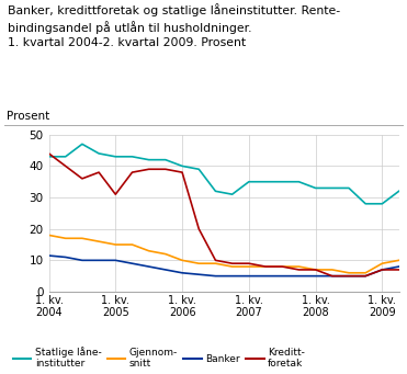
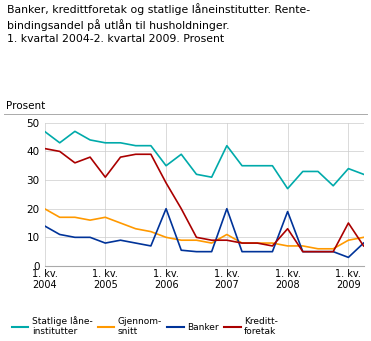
Statlige låne- institutter/1. kv. 2004: 43 -> 47
Gjennom- snitt/1. kv. 2004: 18 -> 20
Banker/1. kv. 2004: 11.5 -> 14.0
Kreditt- foretak/1. kv. 2004: 44 -> 41
Gjennom- snitt/1. kv. 2005: 15 -> 17
Banker/1. kv. 2005: 10.0 -> 8.0
Statlige låne- institutter/1. kv. 2006: 40 -> 35
Banker/1. kv. 2006: 6.0 -> 20.0
Kreditt- foretak/1. kv. 2006: 38 -> 29
Statlige låne- institutter/1. kv. 2007: 35 -> 42
Gjennom- snitt/1. kv. 2007: 8 -> 11
Banker/1. kv. 2007: 5.0 -> 20.0
Statlige låne- institutter/1. kv. 2008: 33 -> 27
Banker/1. kv. 2008: 5.0 -> 19.0
Kreditt- foretak/1. kv. 2008: 7 -> 13
Statlige låne- institutter/1. kv. 2009: 28 -> 34
Banker/1. kv. 2009: 7.0 -> 3.0
Kreditt- foretak/1. kv. 2009: 7 -> 15
